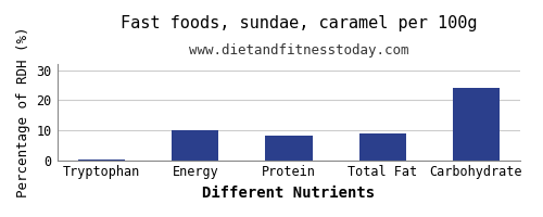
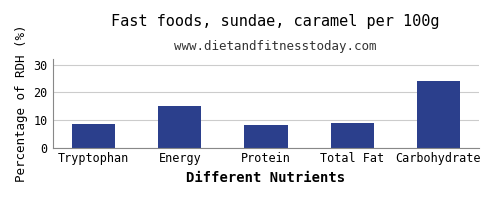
Tryptophan: 0.1 -> 8.5
Energy: 10.0 -> 15.0
